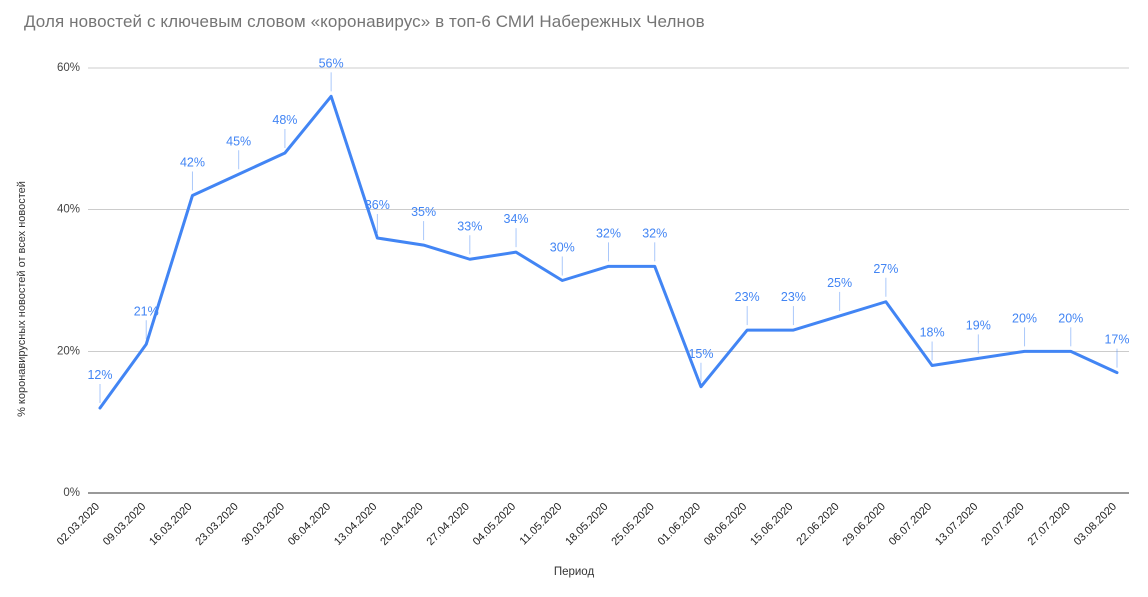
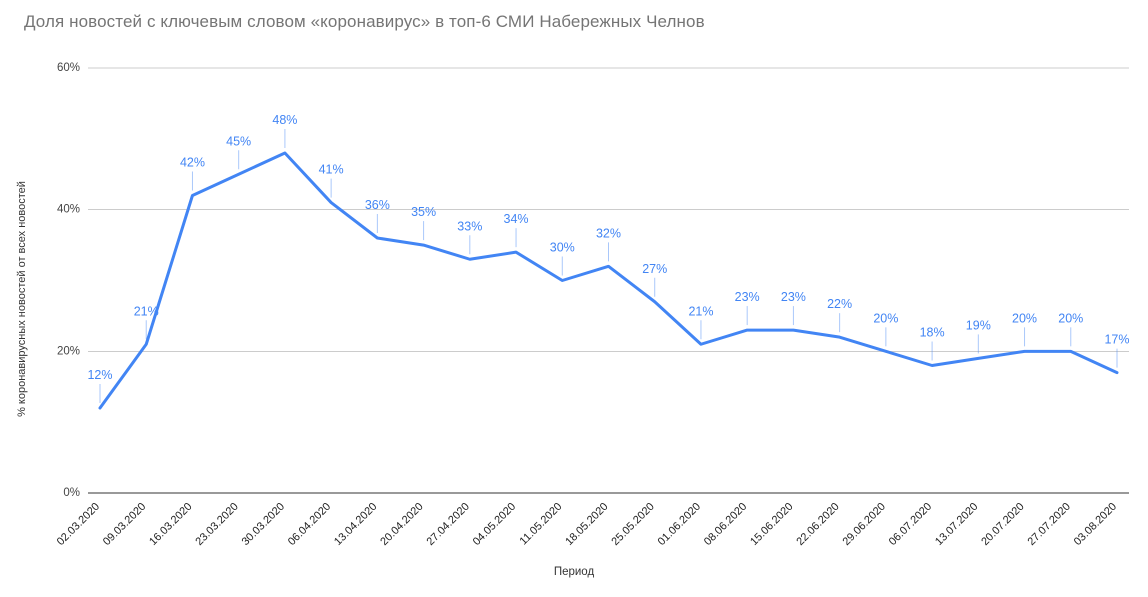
06.04.2020: 56% -> 41%
25.05.2020: 32% -> 27%
01.06.2020: 15% -> 21%
22.06.2020: 25% -> 22%
29.06.2020: 27% -> 20%
